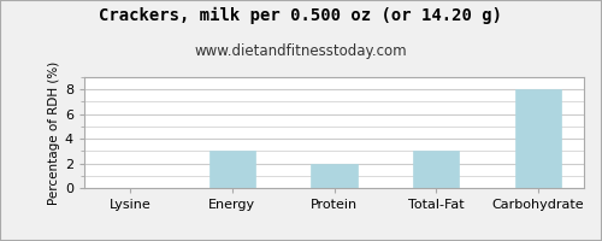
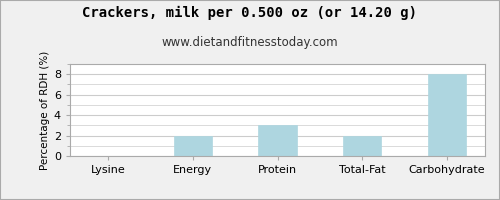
Energy: 3 -> 2
Protein: 2 -> 3
Total-Fat: 3 -> 2
